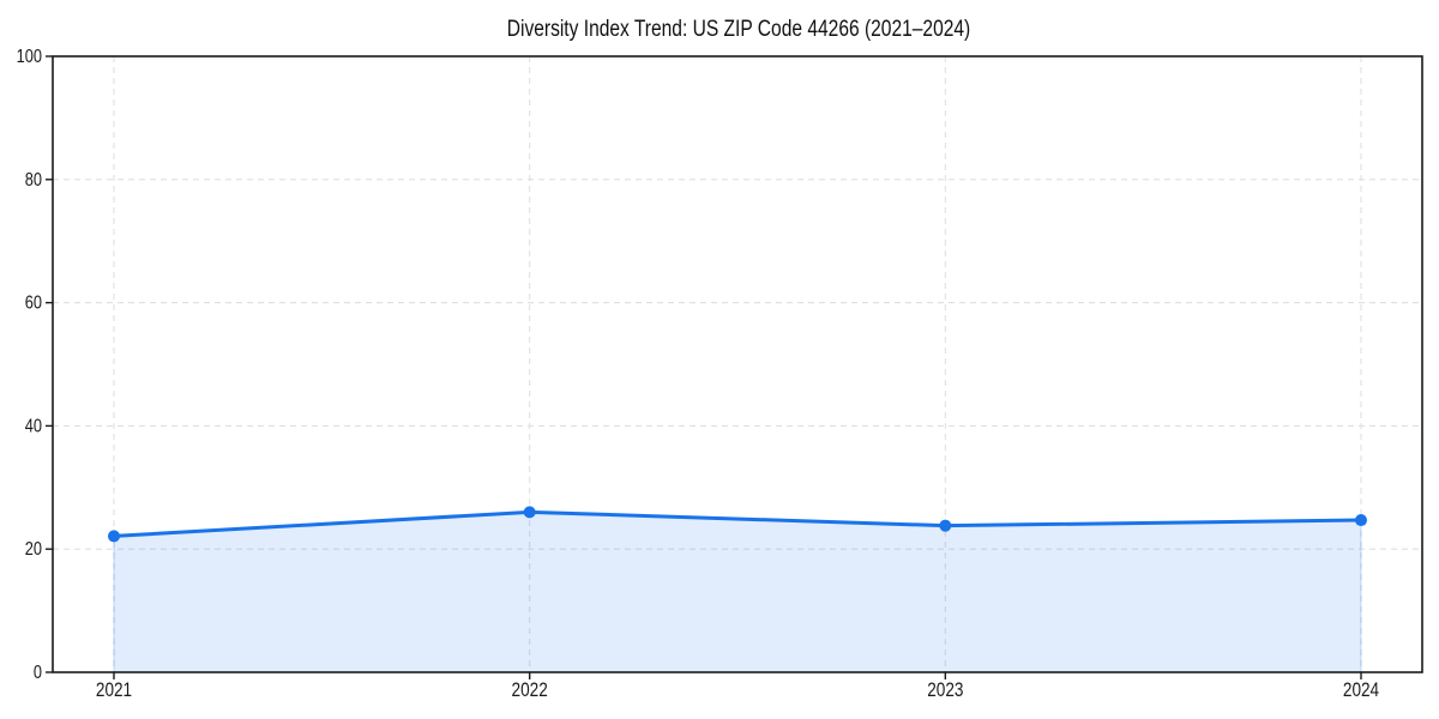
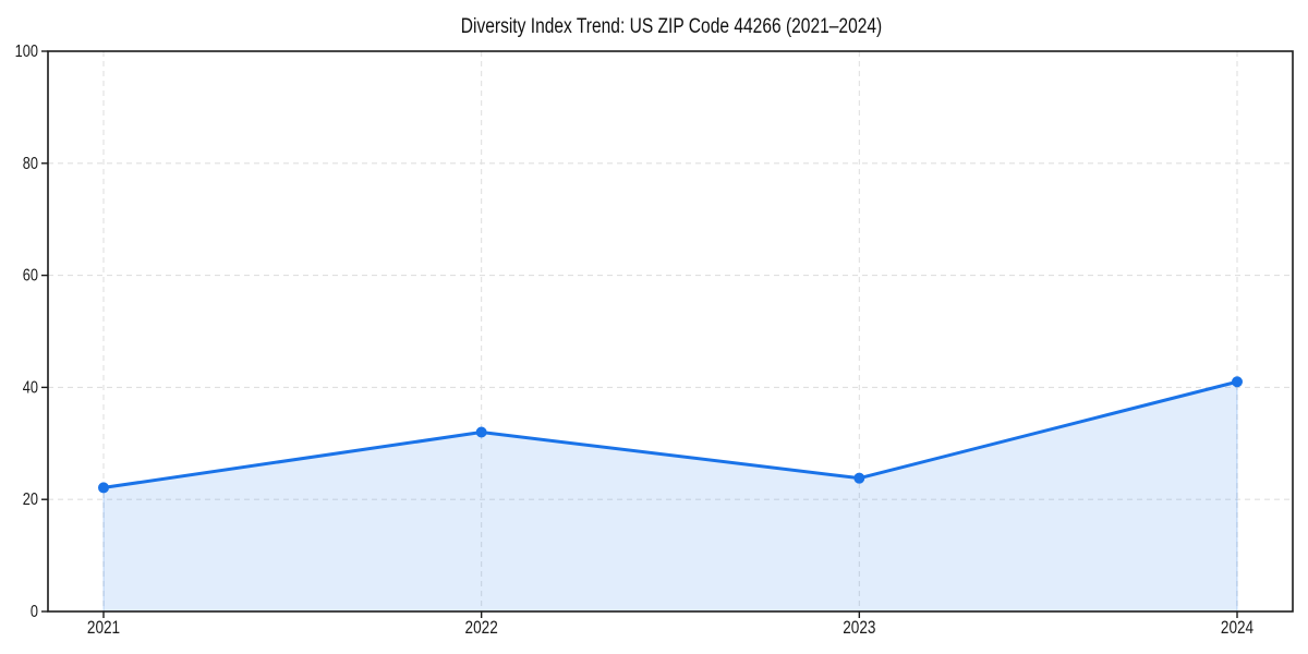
2022: 26 -> 32
2024: 25 -> 41
